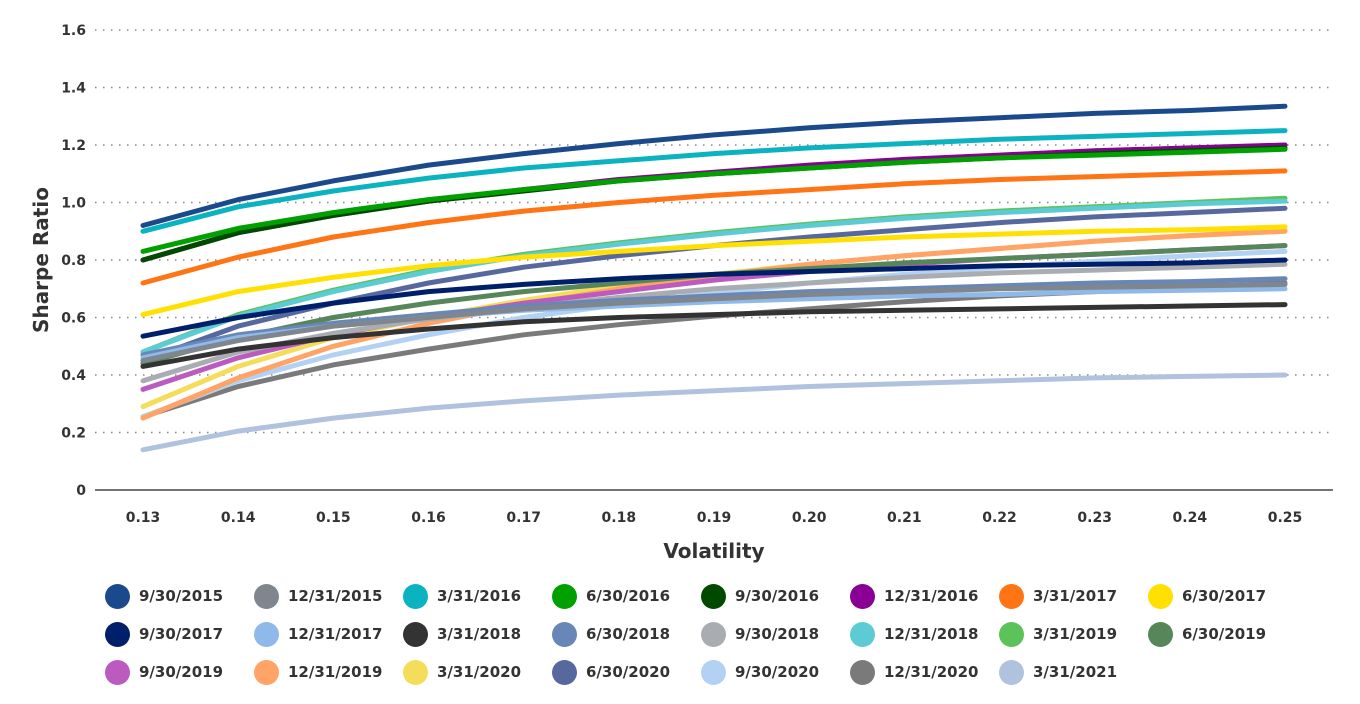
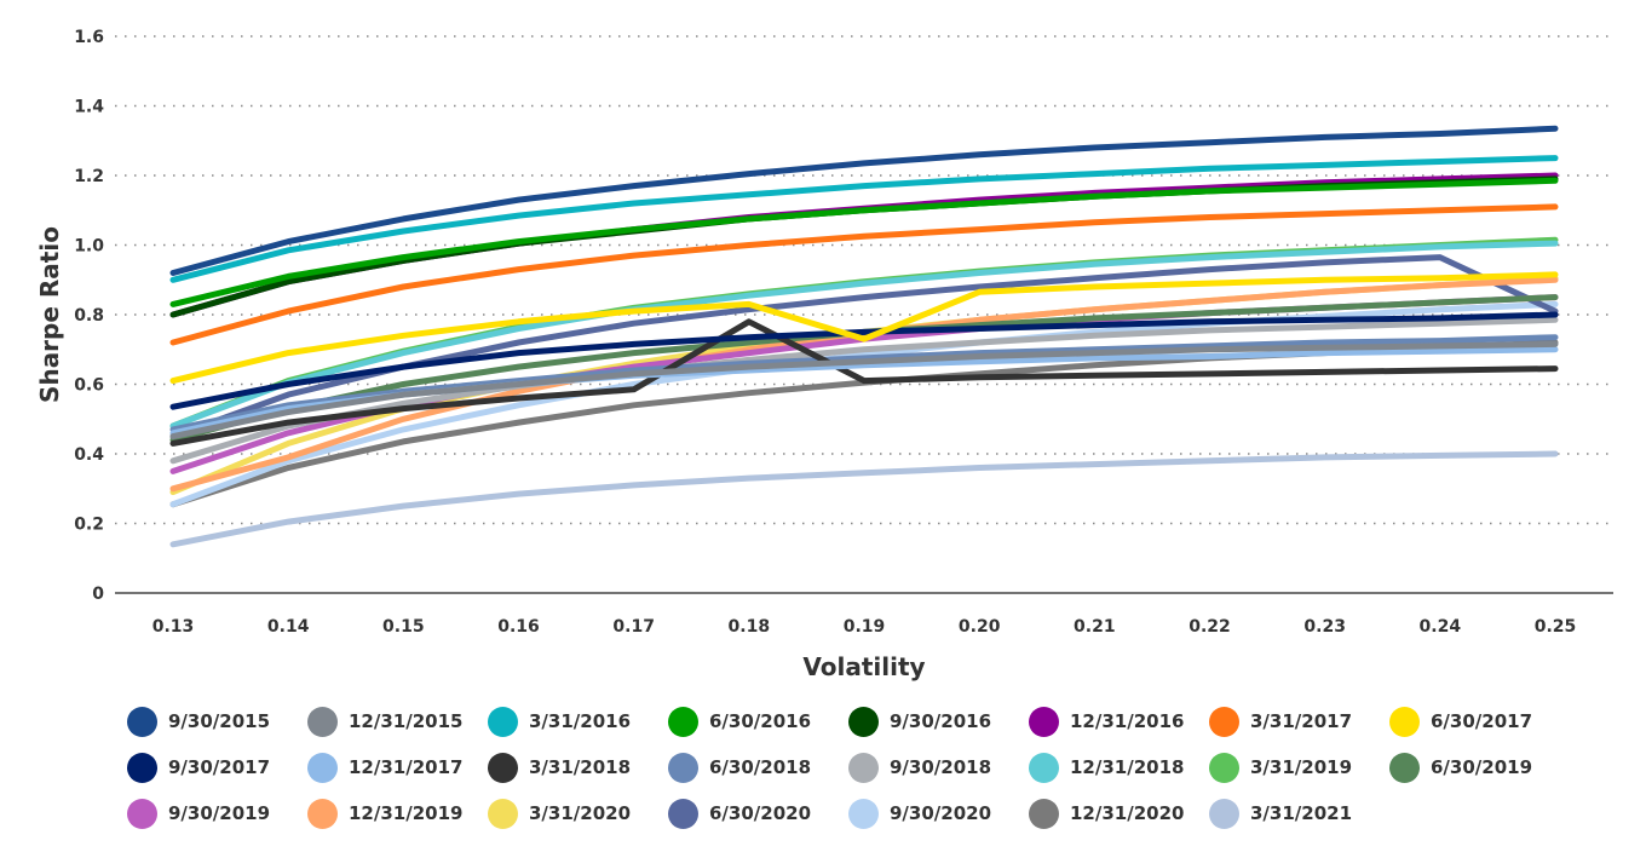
12/31/2019/0.13: 0.25 -> 0.30
3/31/2018/0.18: 0.60 -> 0.78
6/30/2017/0.19: 0.85 -> 0.73
6/30/2020/0.25: 0.98 -> 0.81
